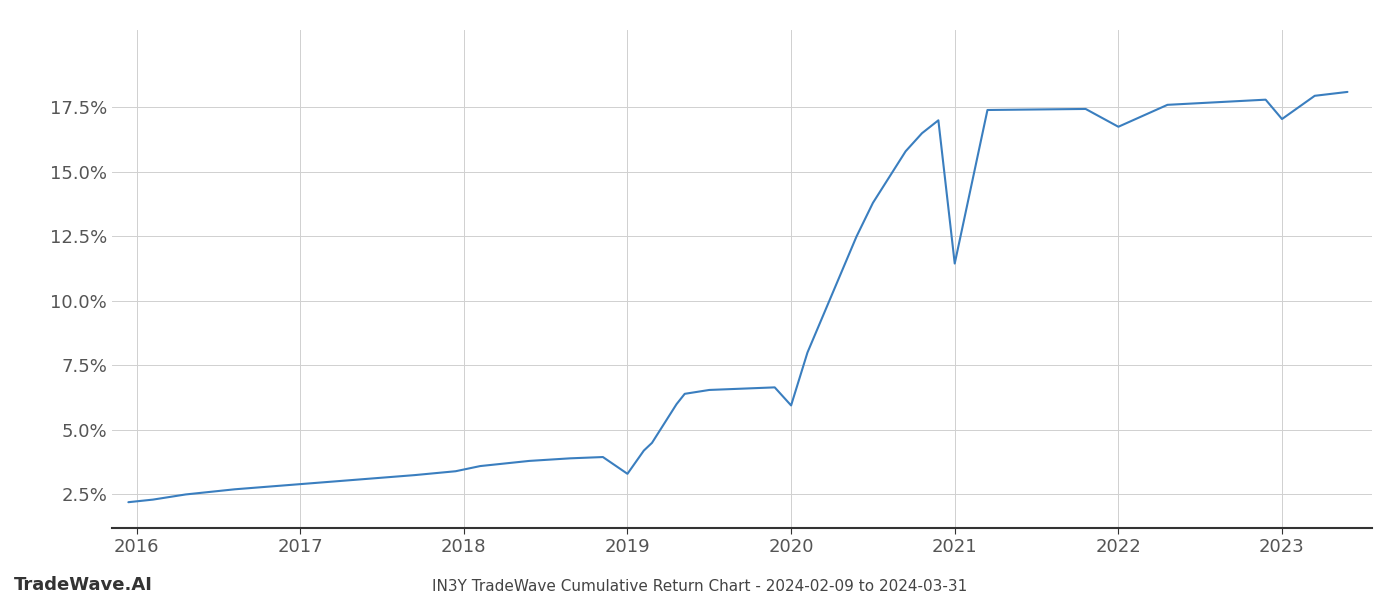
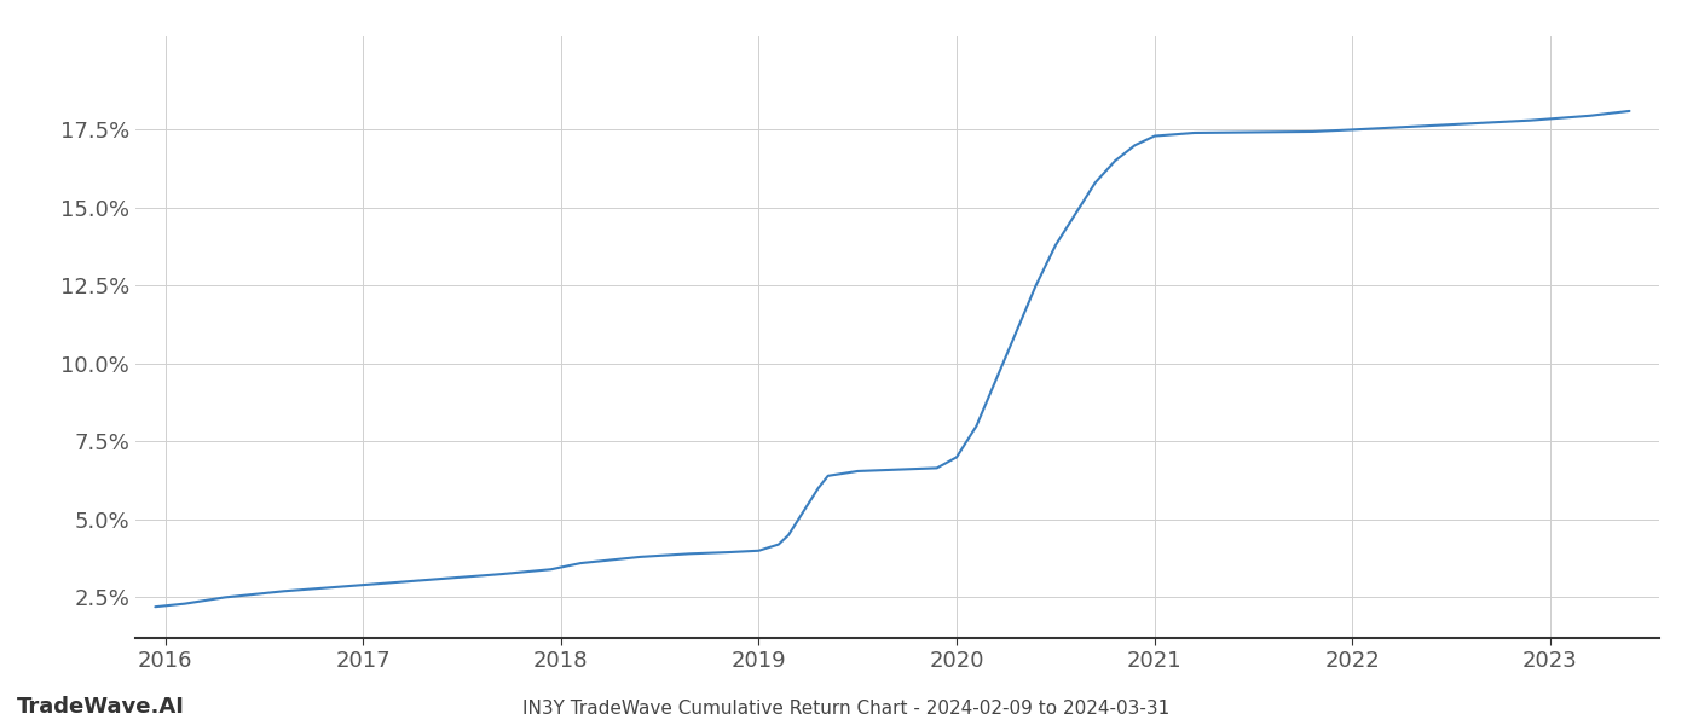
2019: 3.30% -> 4.00%
2020: 5.95% -> 7.00%
2021: 11.45% -> 17.30%
2022: 16.75% -> 17.50%
2023: 17.05% -> 17.85%
